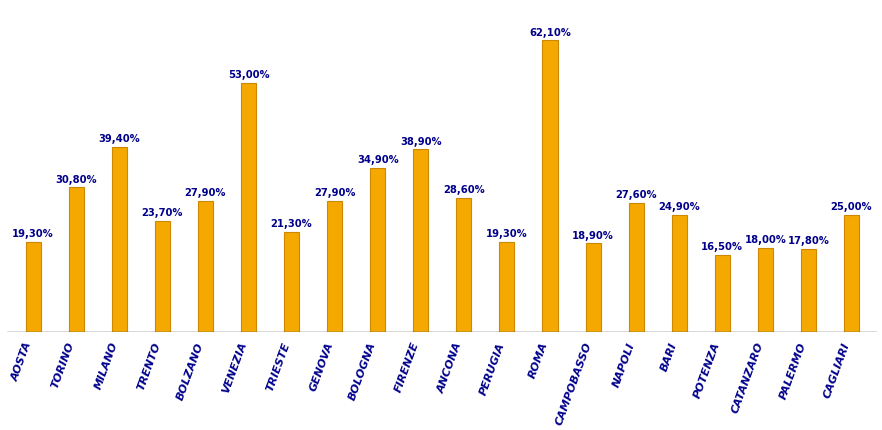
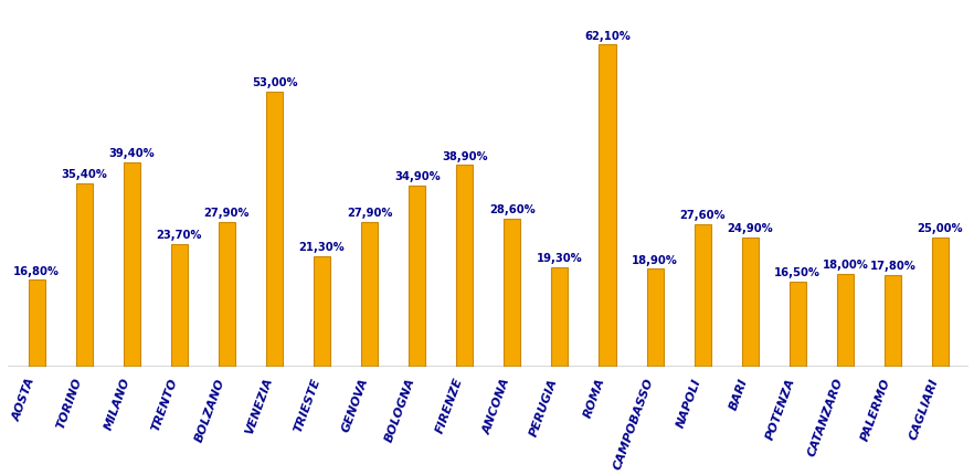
AOSTA: 19,30% -> 16,80%
TORINO: 30,80% -> 35,40%
